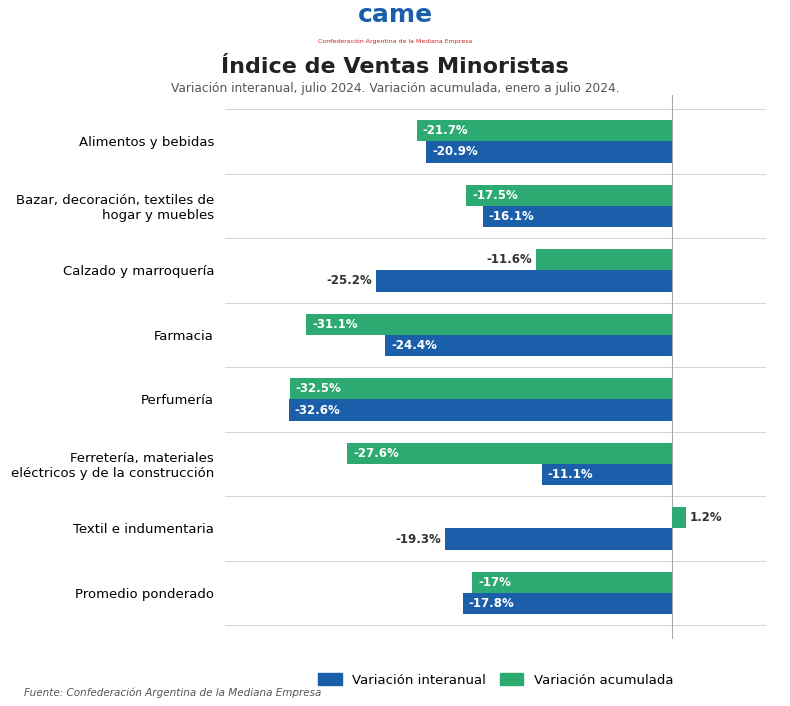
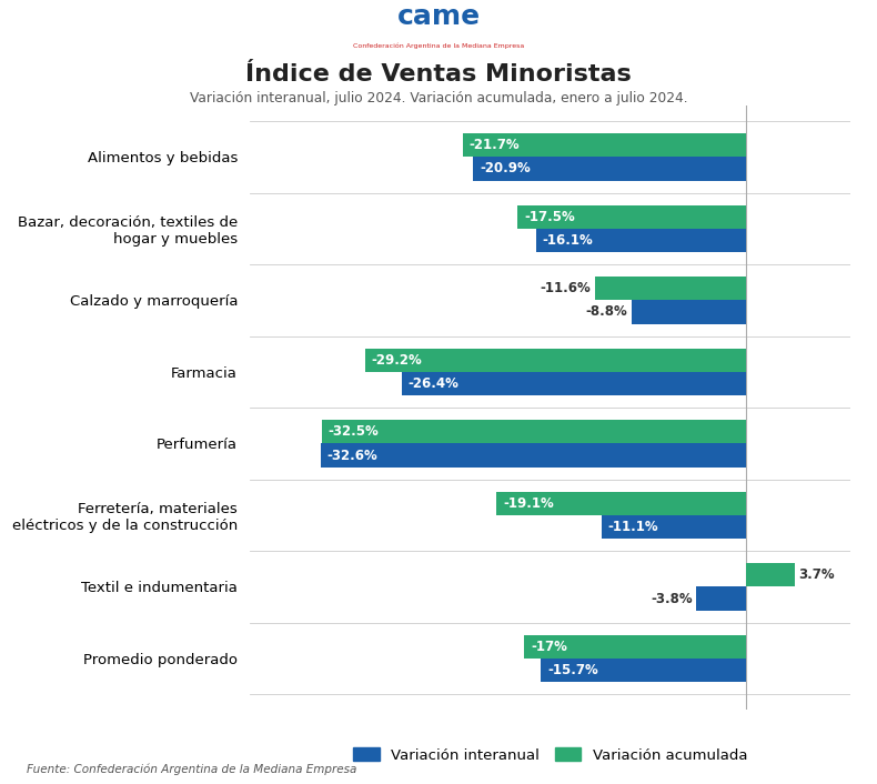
Variación interanual/Calzado y marroquería: -25.2% -> -8.8%
Variación acumulada/Farmacia: -31.1% -> -29.2%
Variación interanual/Farmacia: -24.4% -> -26.4%
Variación acumulada/Ferretería, materiales eléctricos y de la construcción: -27.6% -> -19.1%
Variación acumulada/Textil e indumentaria: 1.2% -> 3.7%
Variación interanual/Textil e indumentaria: -19.3% -> -3.8%
Variación interanual/Promedio ponderado: -17.8% -> -15.7%
